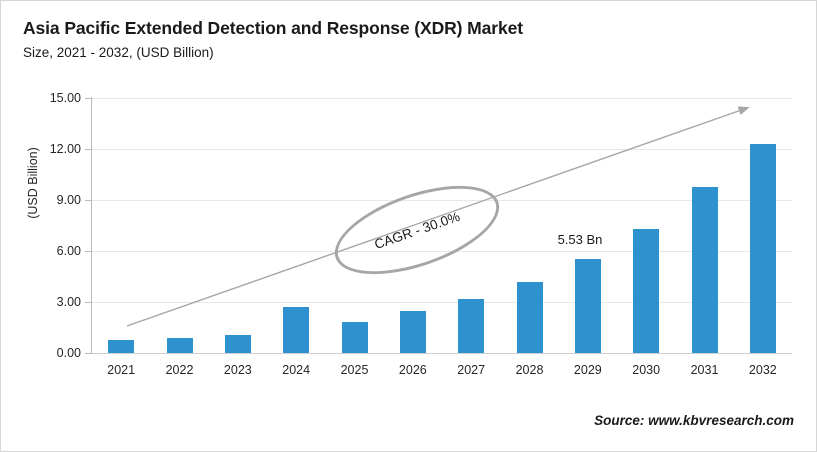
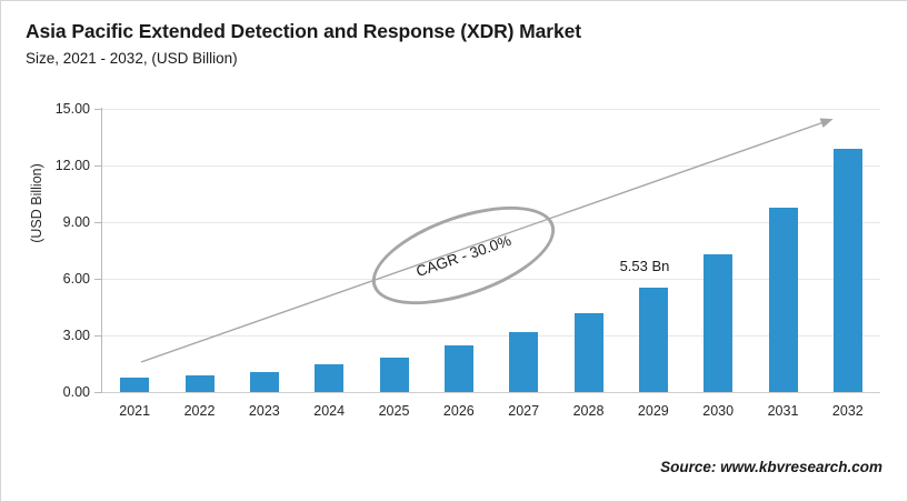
2024: 2.7 -> 1.4
2032: 12.3 -> 12.9
